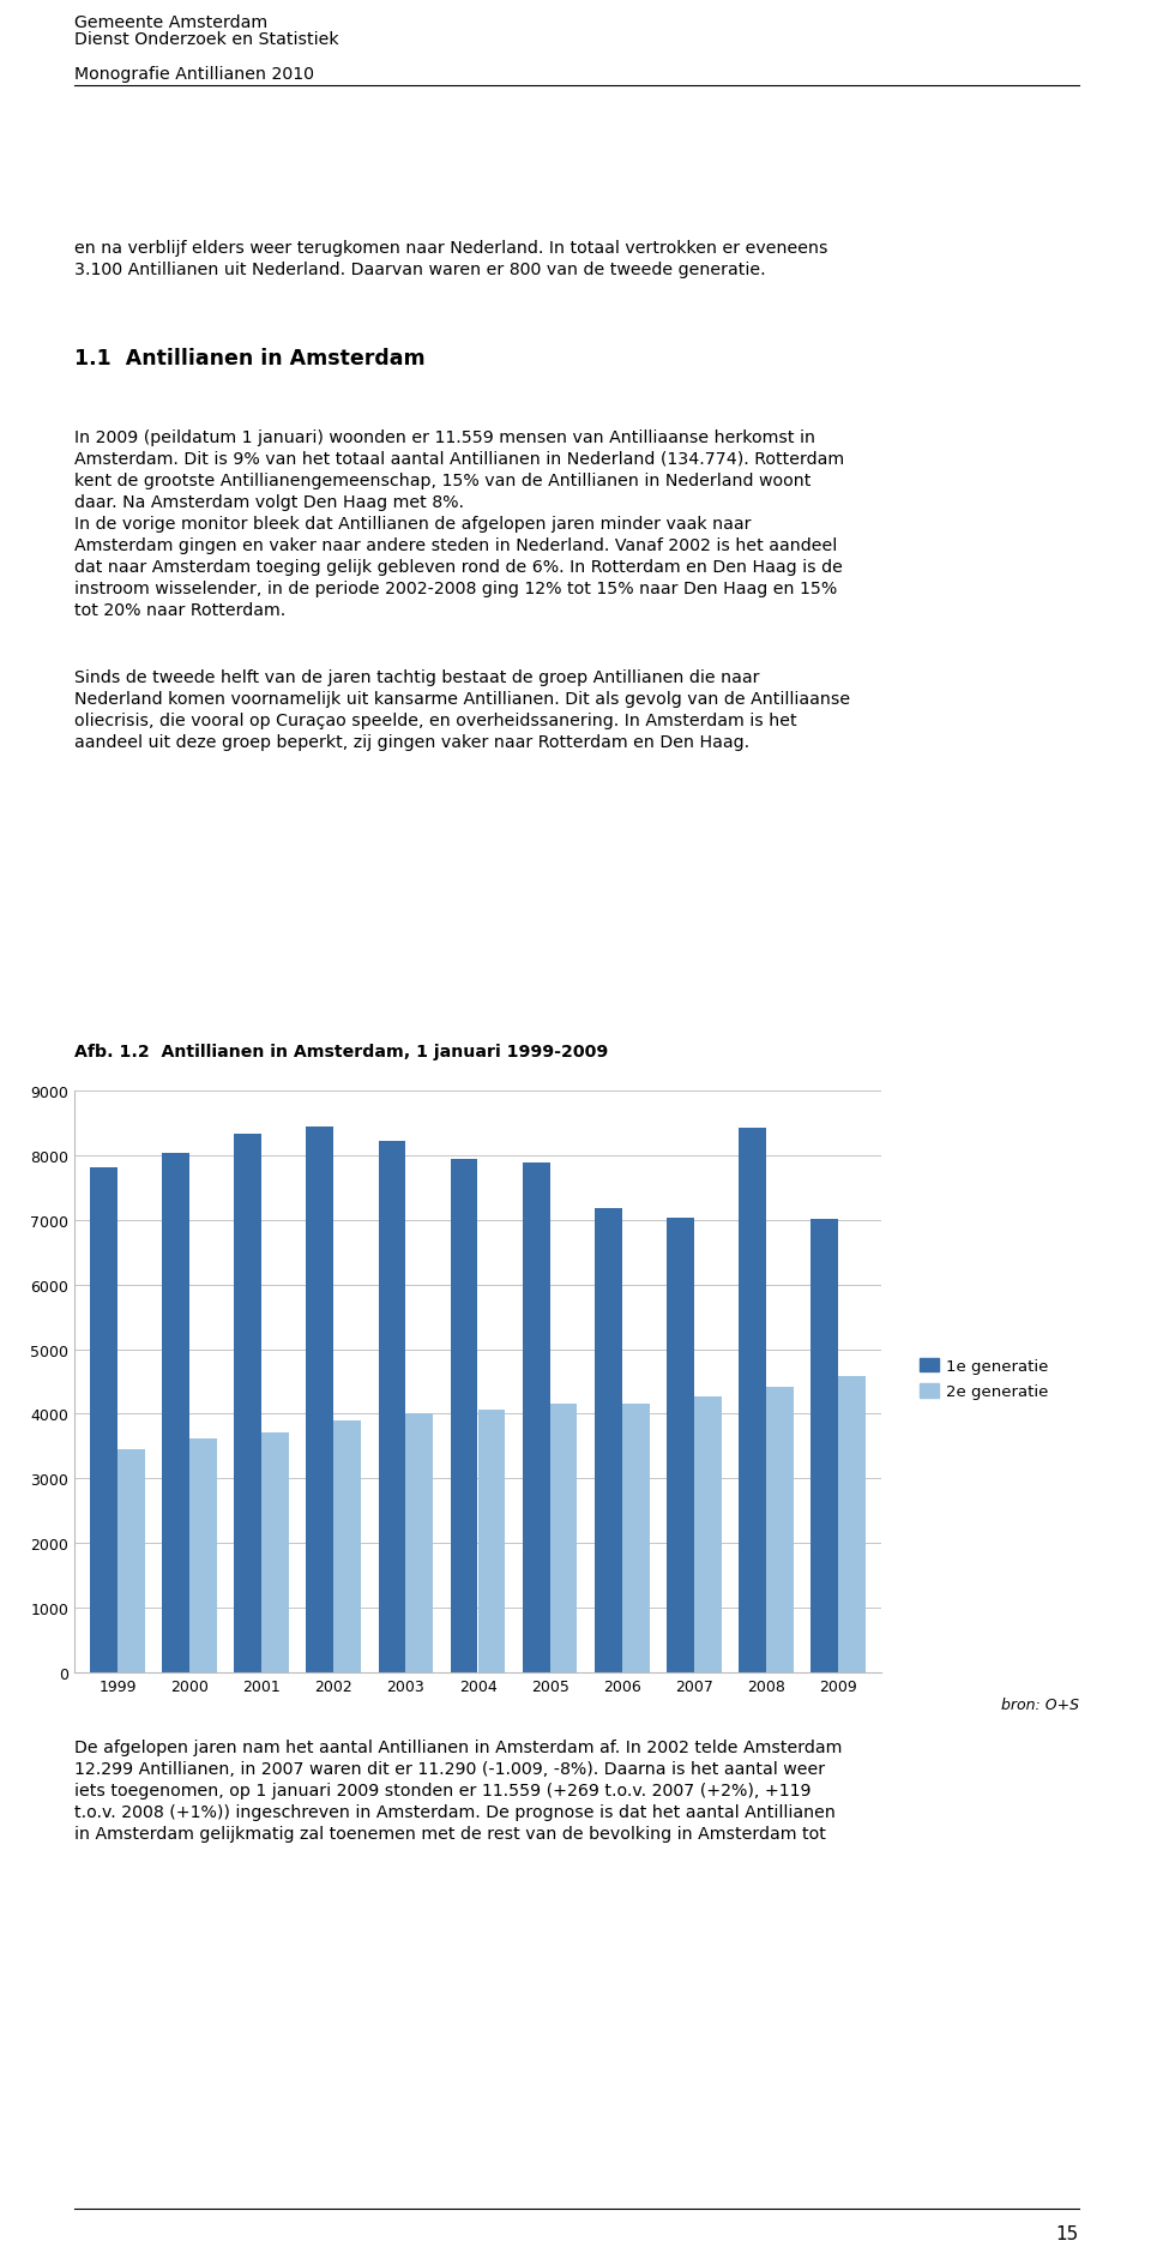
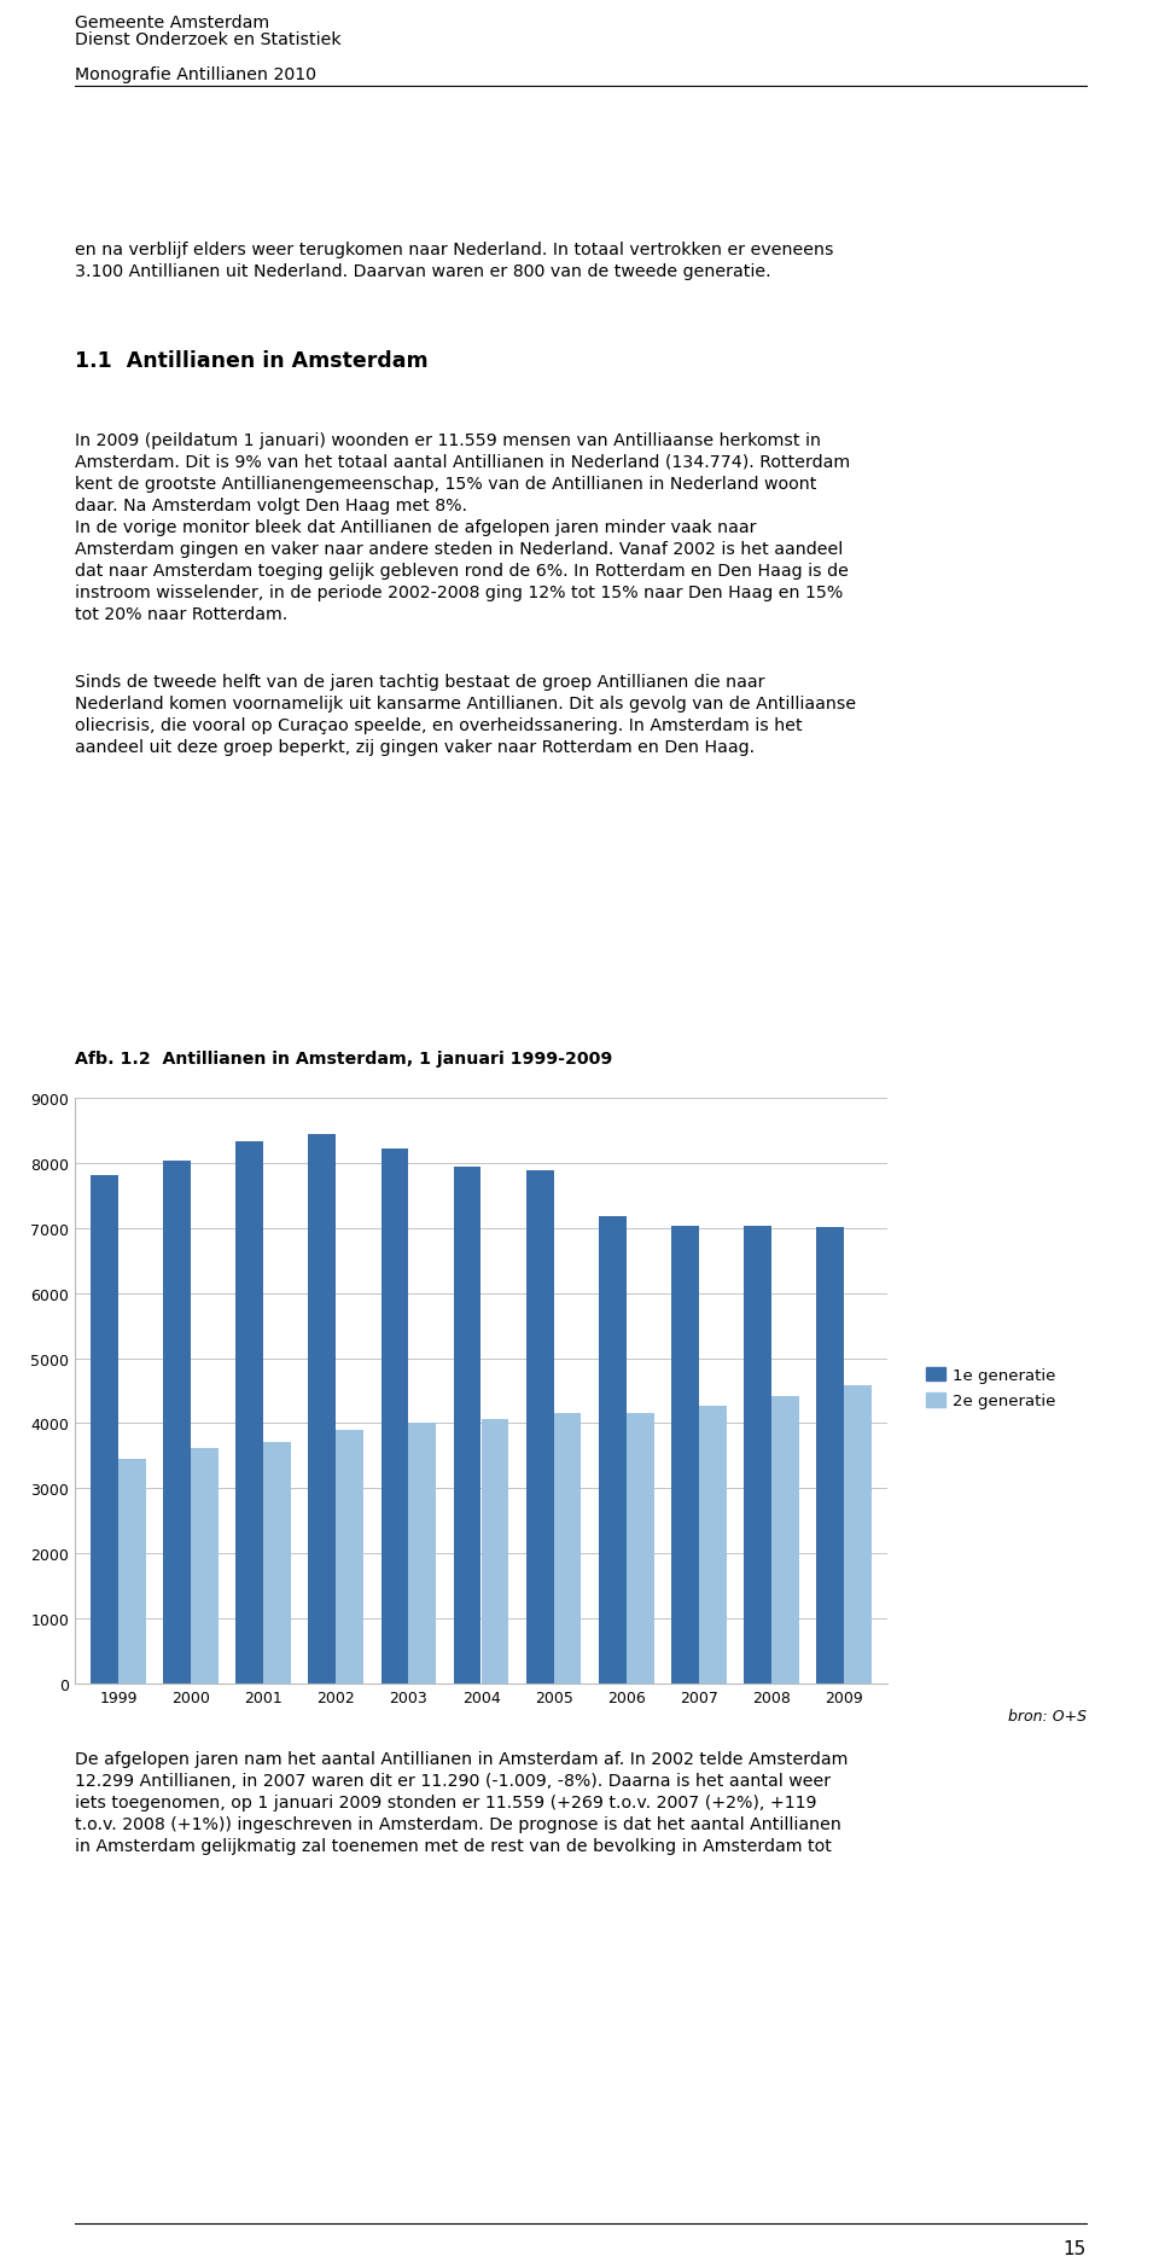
1e generatie/2008: 8420 -> 7030
